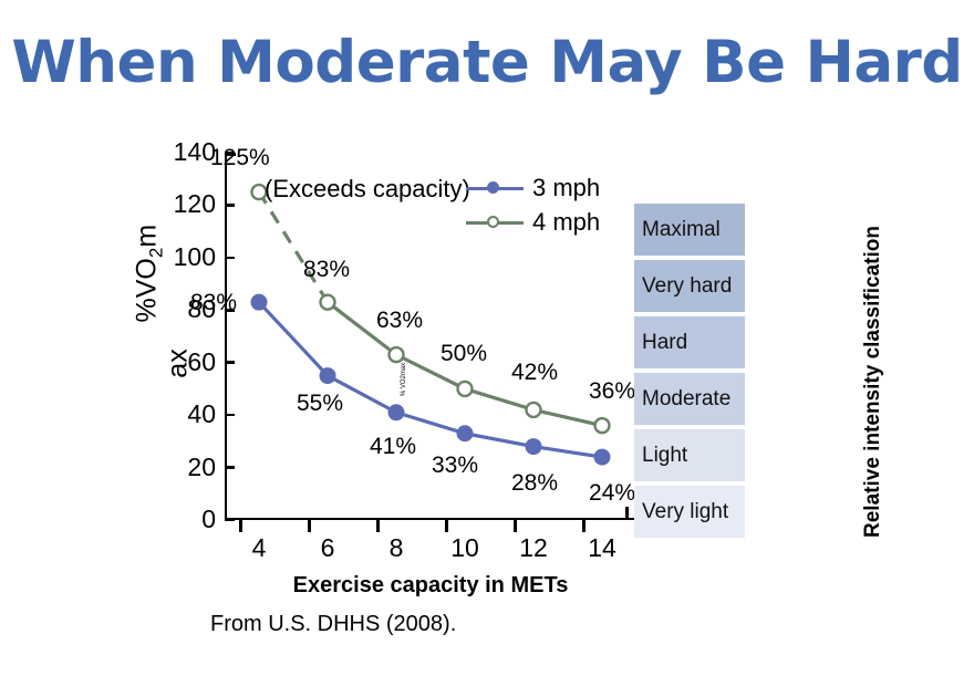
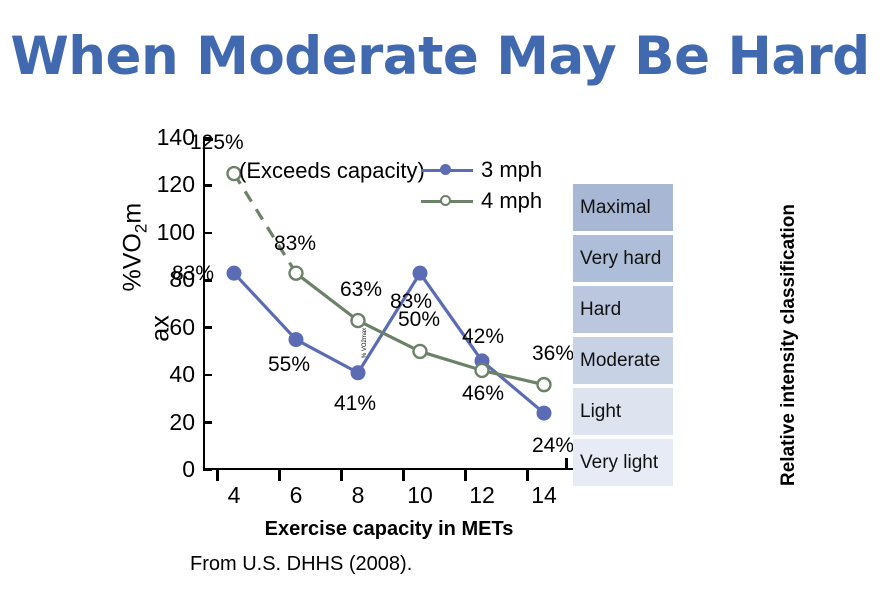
3 mph/10: 33% -> 83%
3 mph/12: 28% -> 46%
